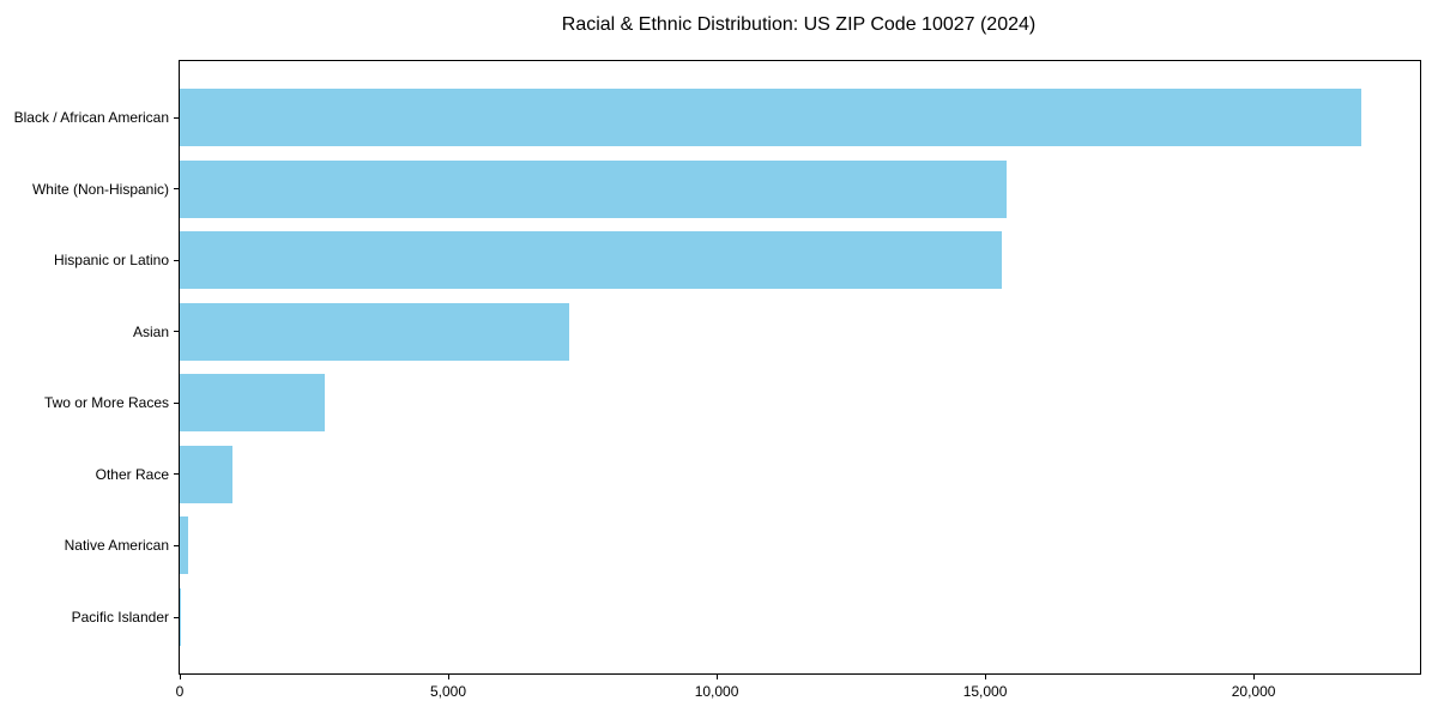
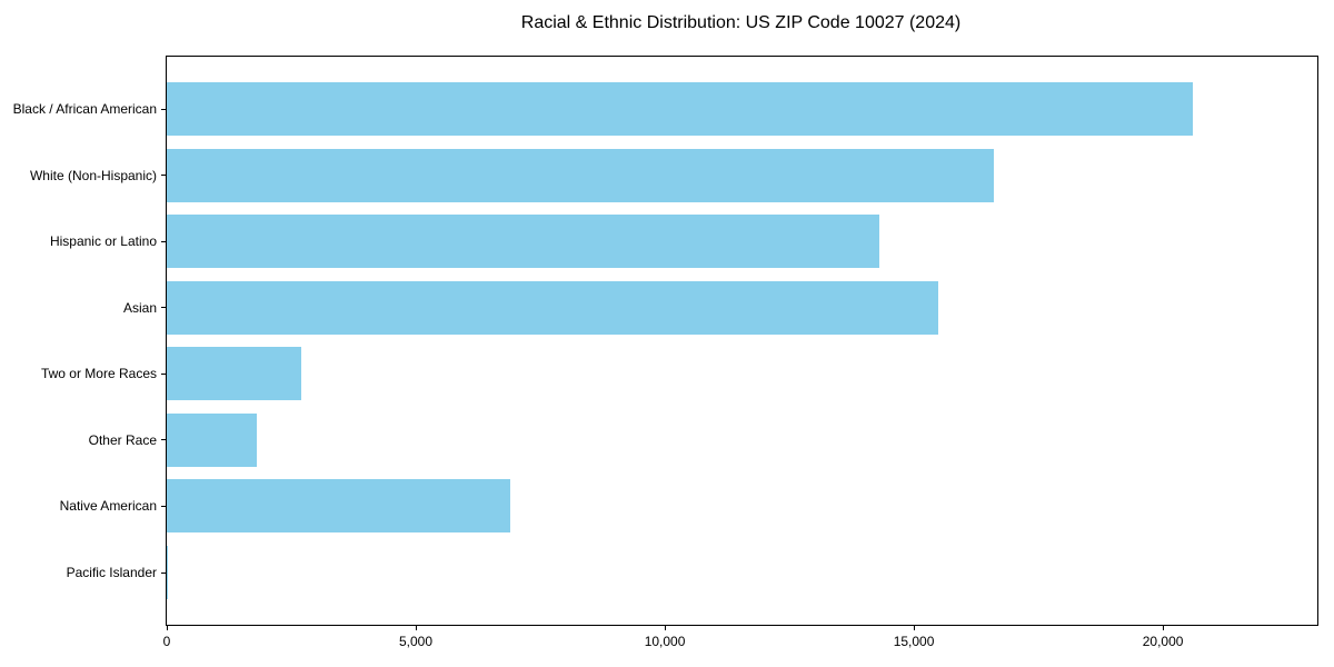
Black / African American: 22000 -> 20600
White (Non-Hispanic): 15400 -> 16600
Hispanic or Latino: 15300 -> 14300
Asian: 7200 -> 15500
Other Race: 1000 -> 1800
Native American: 200 -> 6900
